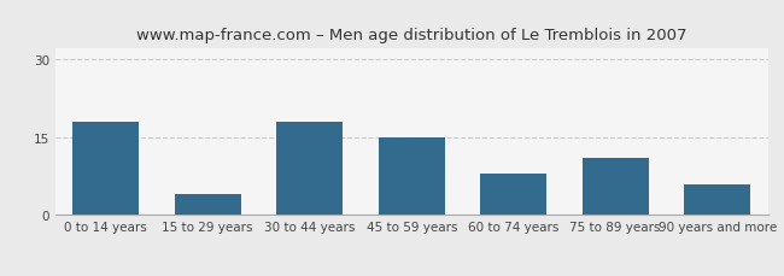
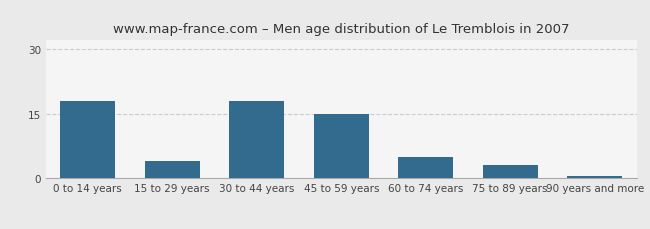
60 to 74 years: 8.0 -> 5.0
75 to 89 years: 11.0 -> 3.0
90 years and more: 6.0 -> 0.5
